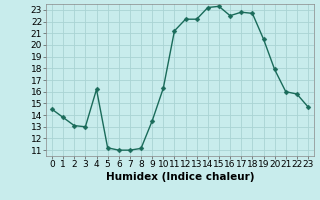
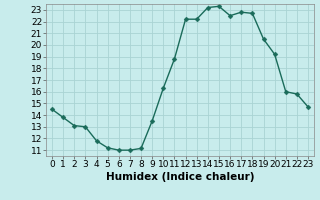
4: 16.2 -> 11.8
11: 21.2 -> 18.8
20: 17.9 -> 19.2
